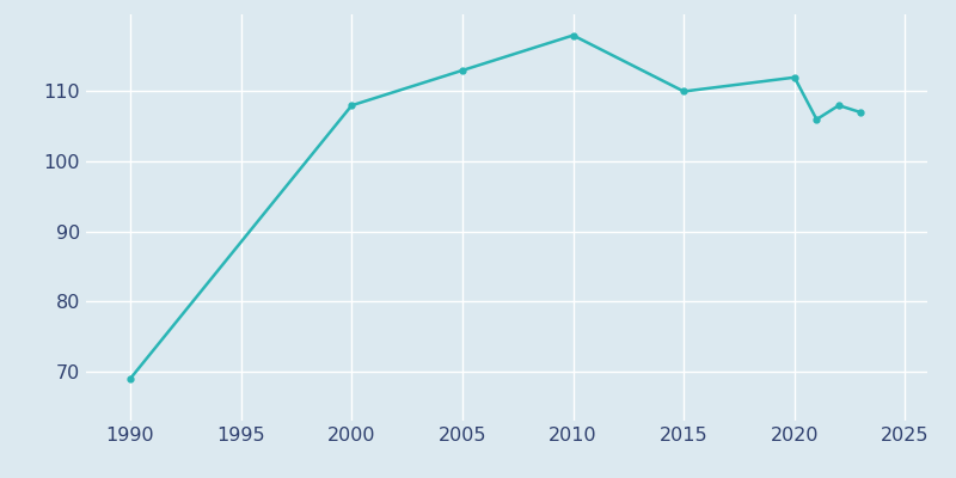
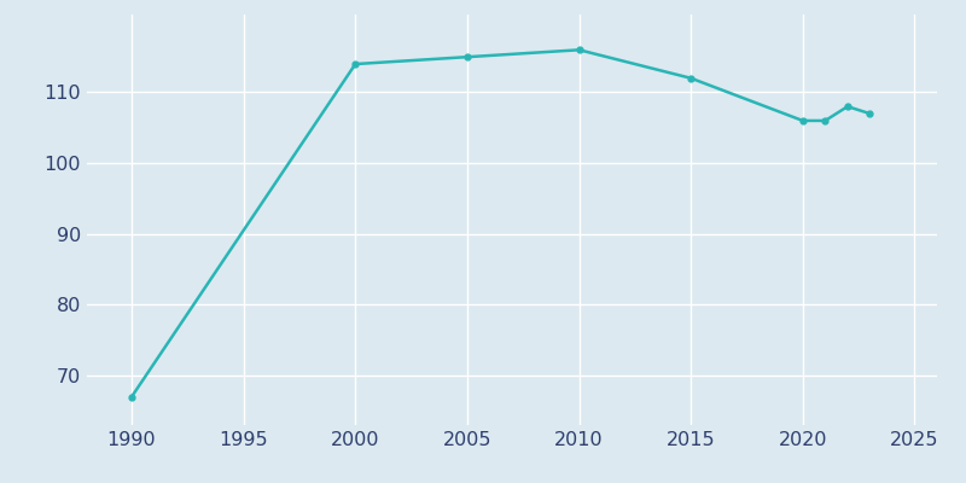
1990: 69 -> 67
2000: 108 -> 114
2005: 113 -> 115
2010: 118 -> 116
2015: 110 -> 112
2020: 112 -> 106
